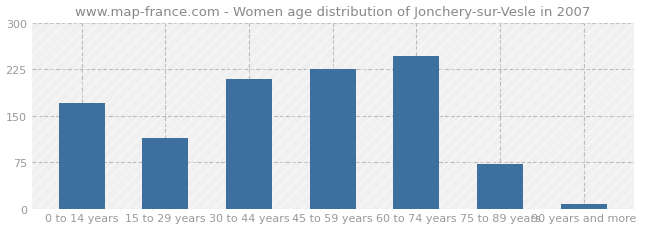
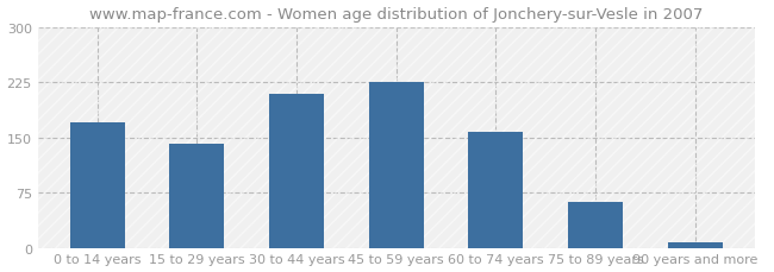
15 to 29 years: 114 -> 142
60 to 74 years: 246 -> 158
75 to 89 years: 72 -> 62
